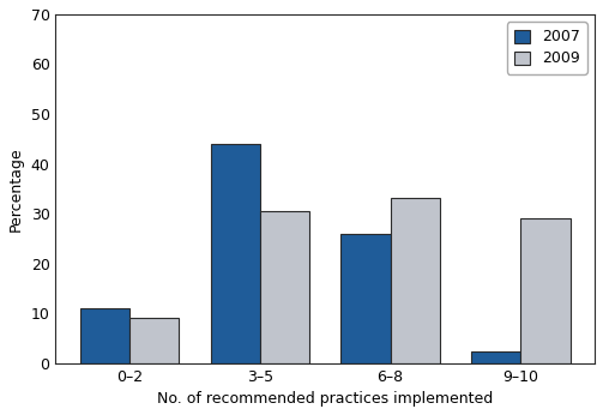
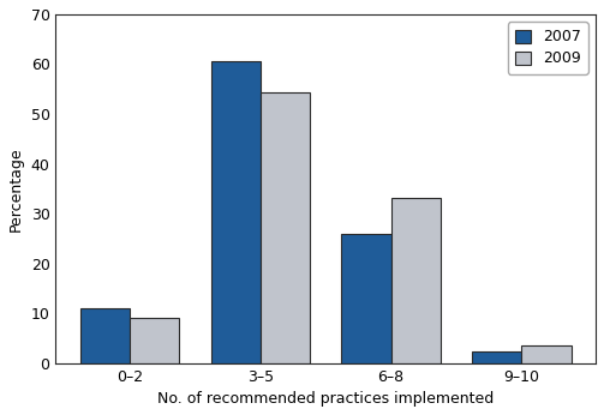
2007/3–5: 44.0 -> 60.5
2009/3–5: 30.5 -> 54.3
2009/9–10: 29.0 -> 3.5
